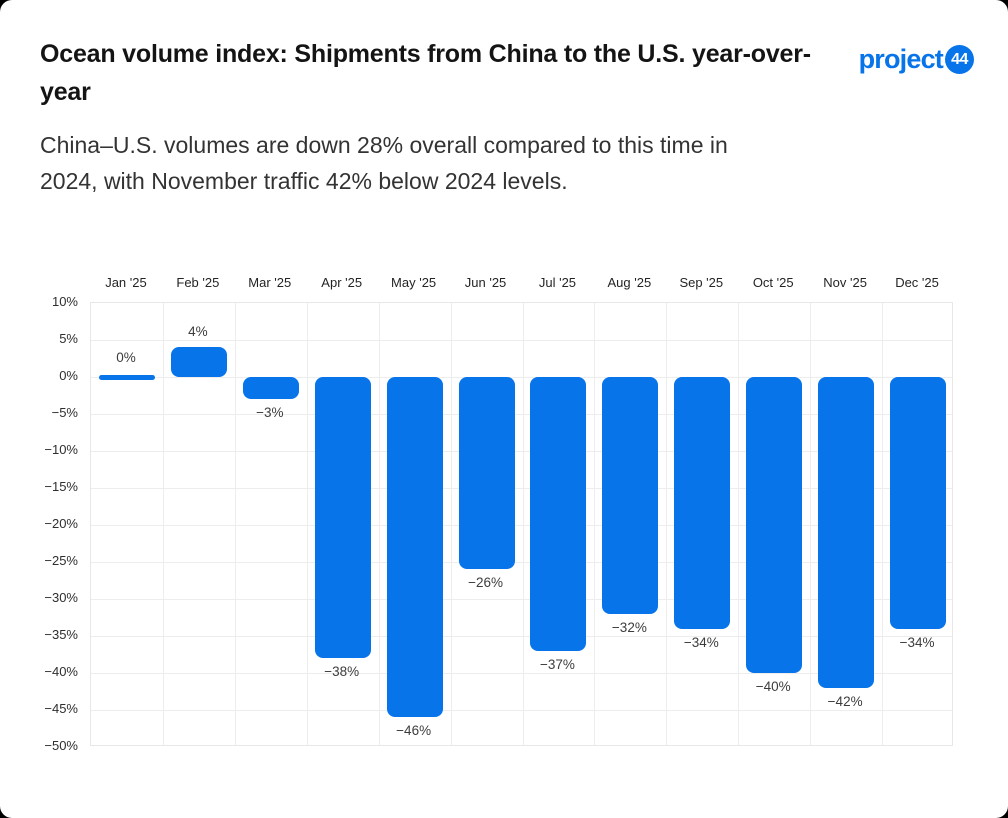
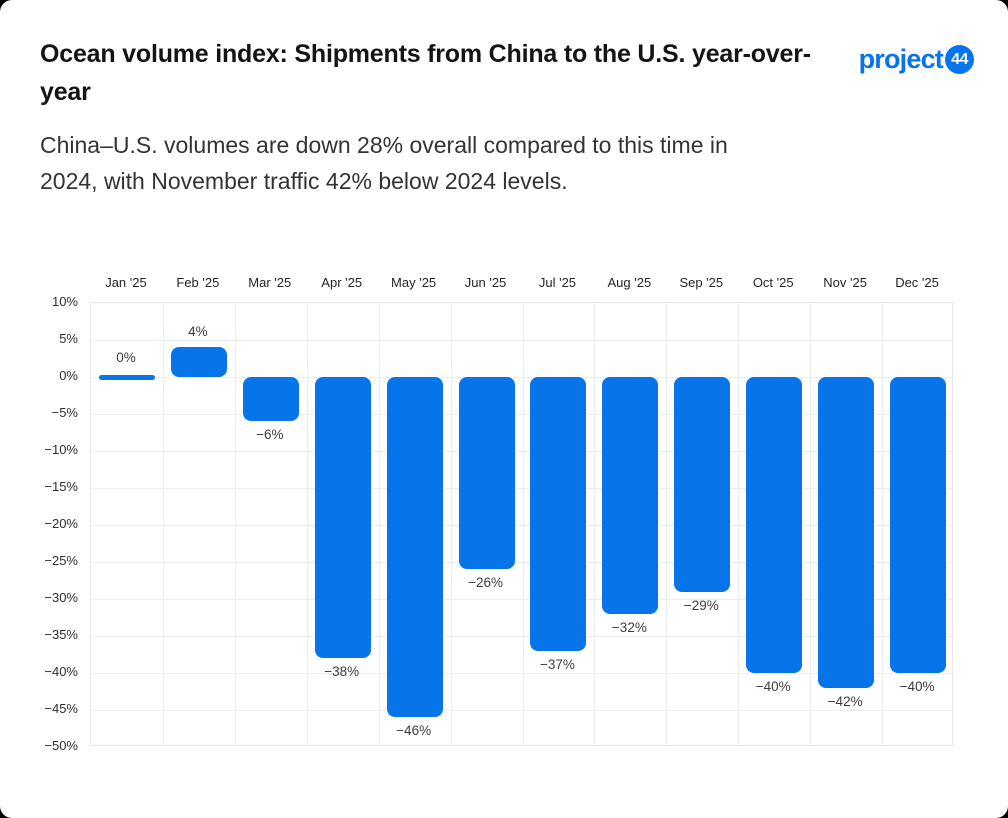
Mar '25: −3% -> −6%
Sep '25: −34% -> −29%
Dec '25: −34% -> −40%
